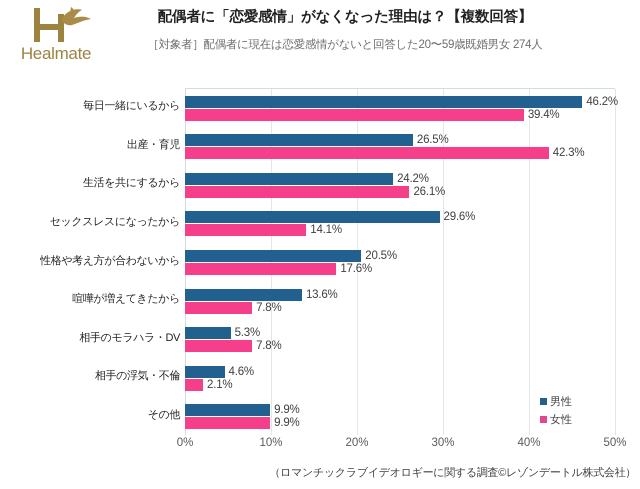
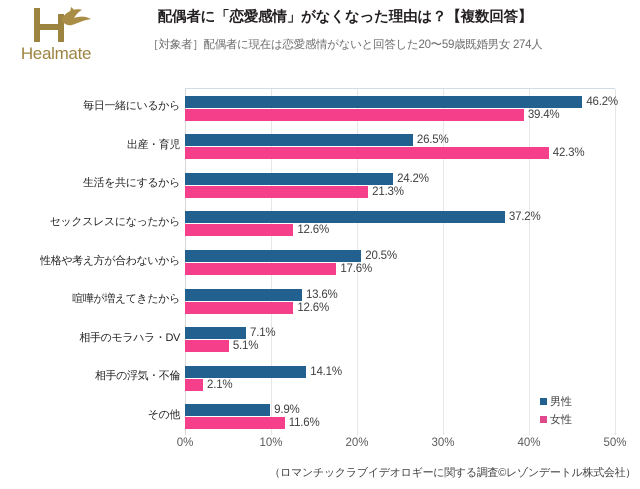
女性/生活を共にするから: 26.1% -> 21.3%
男性/セックスレスになったから: 29.6% -> 37.2%
女性/セックスレスになったから: 14.1% -> 12.6%
女性/喧嘩が増えてきたから: 7.8% -> 12.6%
男性/相手のモラハラ・DV: 5.3% -> 7.1%
女性/相手のモラハラ・DV: 7.8% -> 5.1%
男性/相手の浮気・不倫: 4.6% -> 14.1%
女性/その他: 9.9% -> 11.6%
